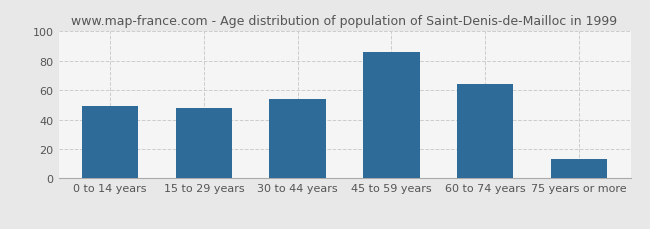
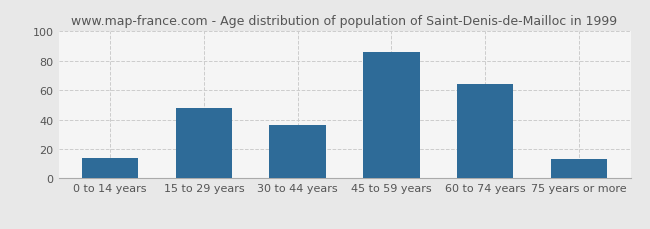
0 to 14 years: 49 -> 14
30 to 44 years: 54 -> 36
